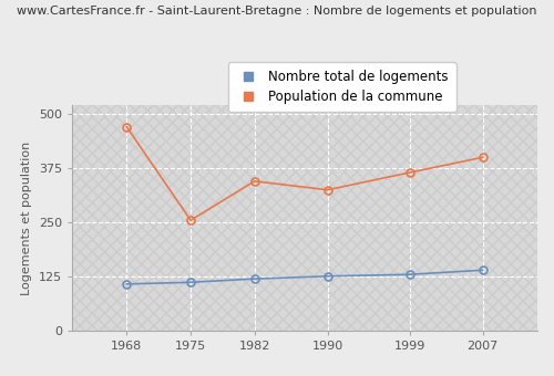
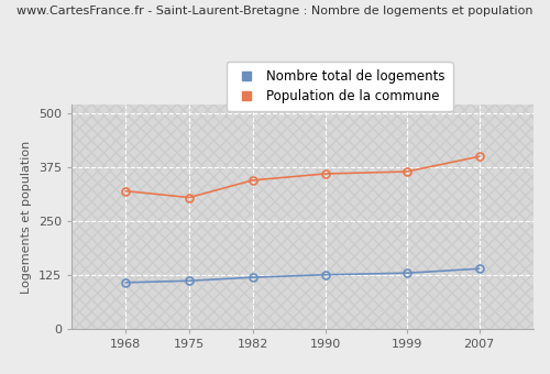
Population de la commune/1968: 470 -> 320
Population de la commune/1975: 255 -> 305
Population de la commune/1990: 325 -> 360
